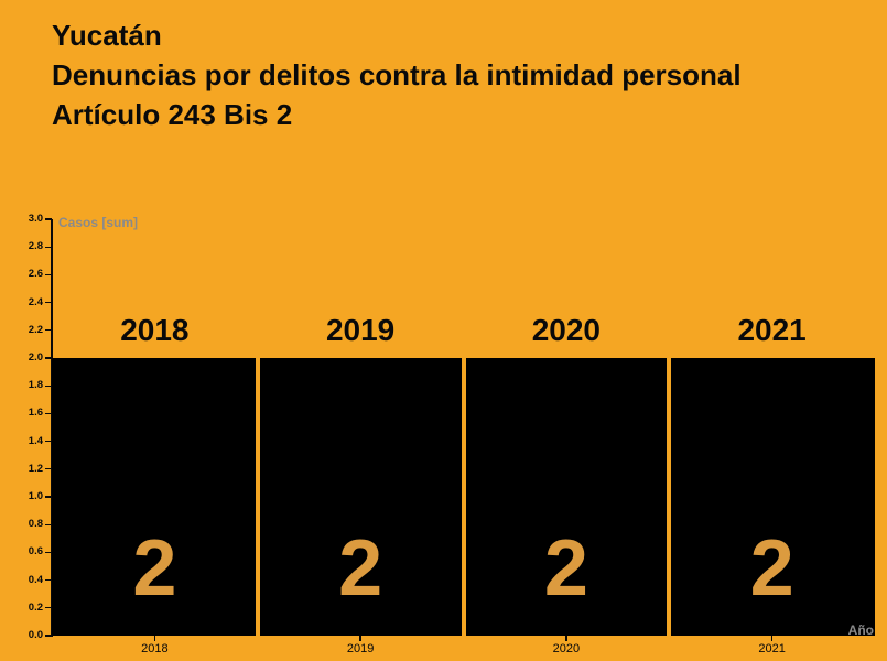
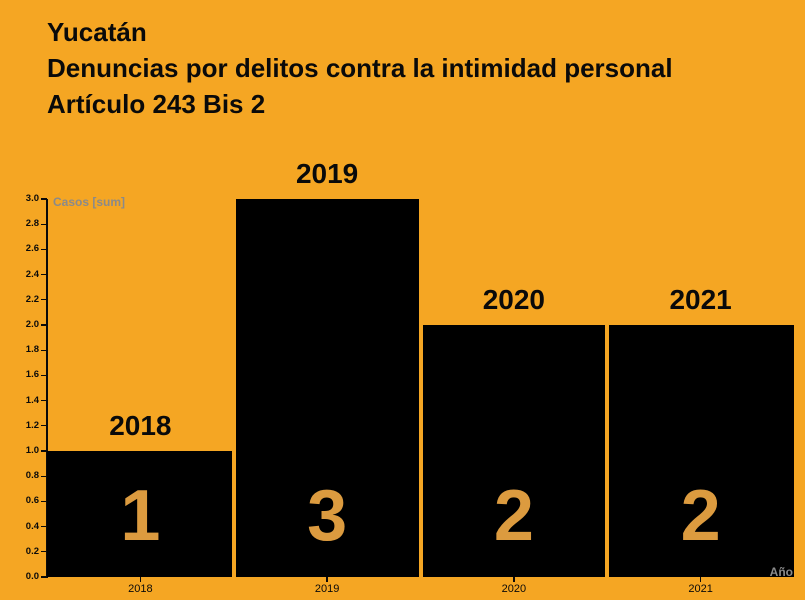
2018: 2 -> 1
2019: 2 -> 3
